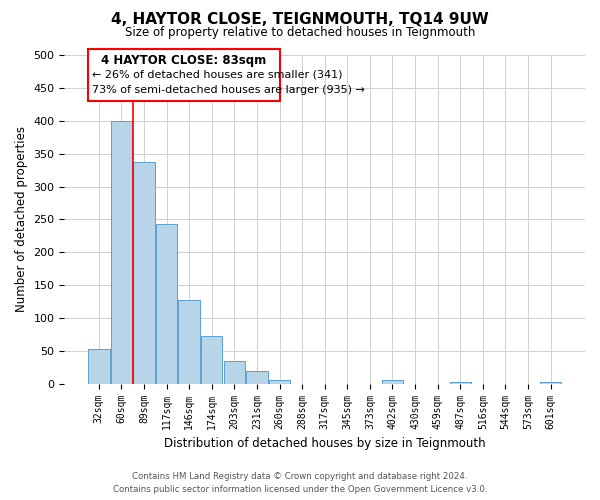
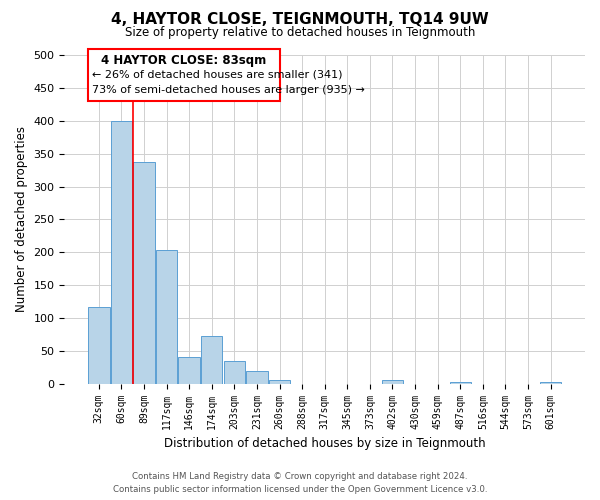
32sqm: 53 -> 116
117sqm: 243 -> 204
146sqm: 128 -> 40
